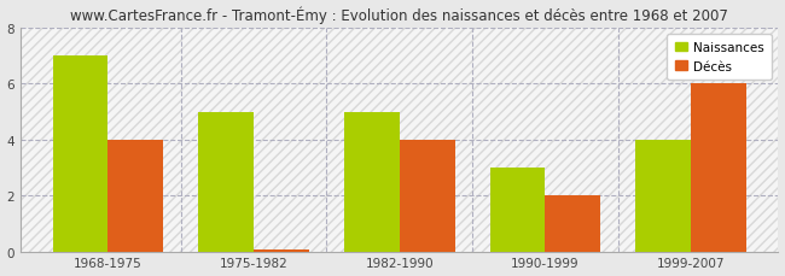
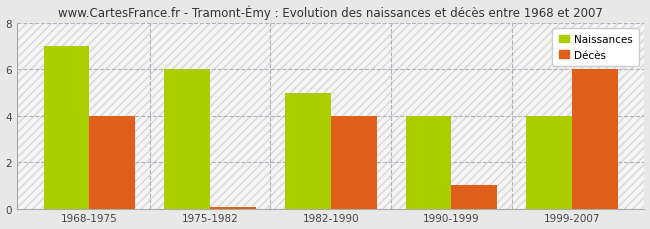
Naissances/1975-1982: 5 -> 6
Naissances/1990-1999: 3 -> 4
Décès/1990-1999: 2.00 -> 1.00
